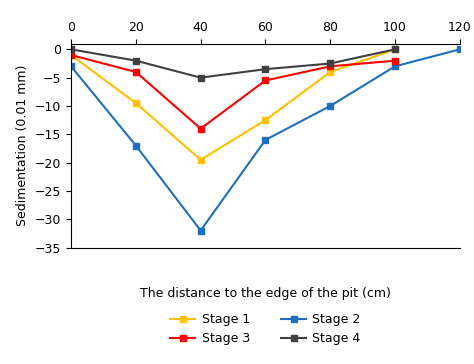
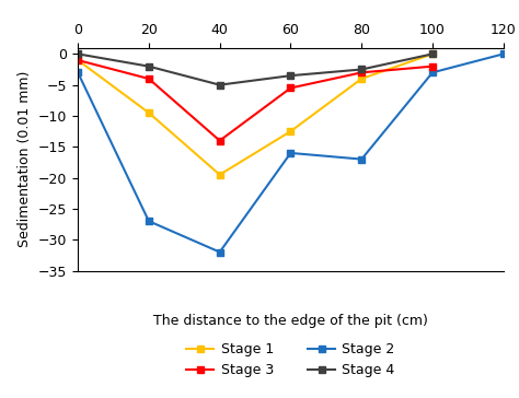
Stage 2/20: -17 -> -27
Stage 2/80: -10 -> -17
